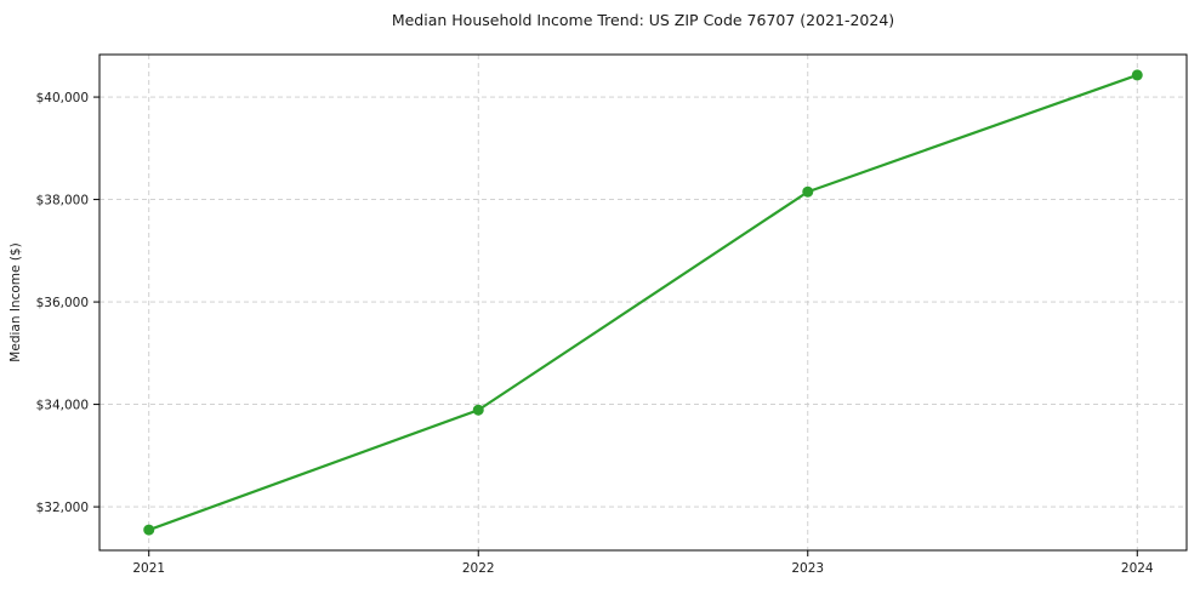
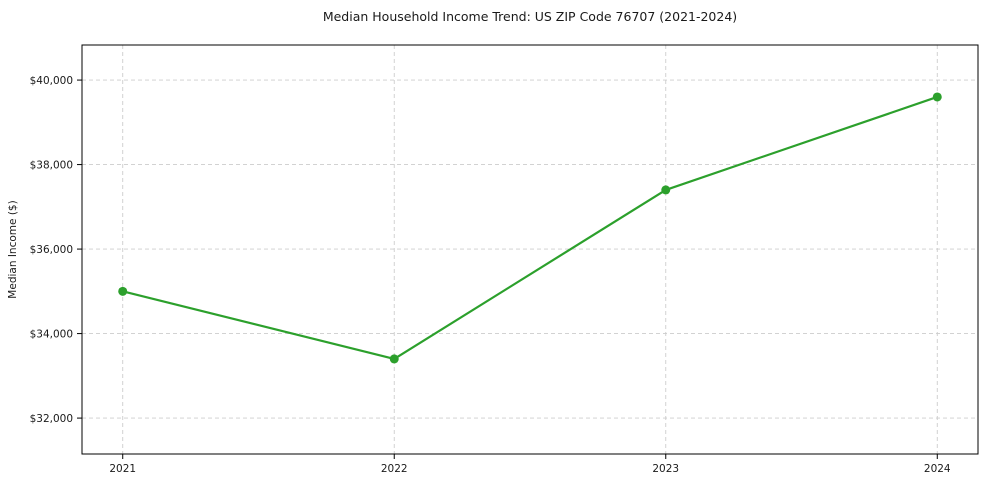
2021: $31600 -> $35000
2022: $33900 -> $33400
2023: $38200 -> $37400
2024: $40400 -> $39600
